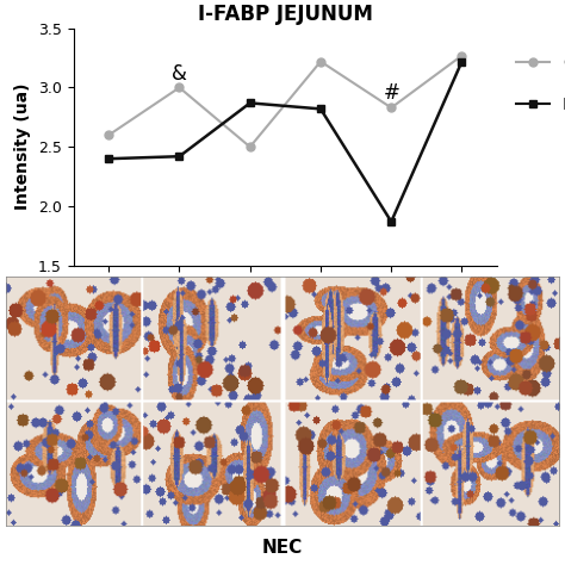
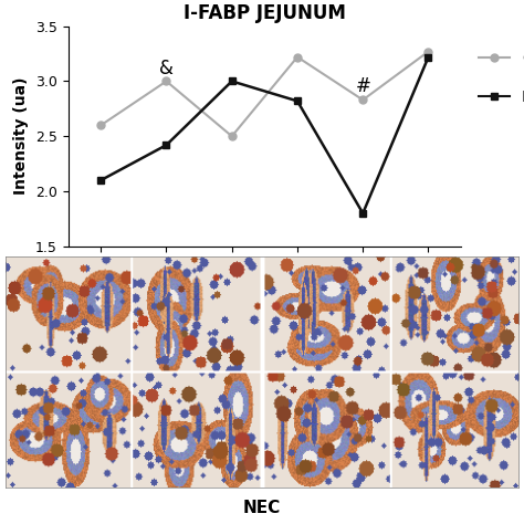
NEC/1°: 2.40 -> 2.10
NEC/3°: 2.87 -> 3.00
NEC/5°: 1.87 -> 1.80
